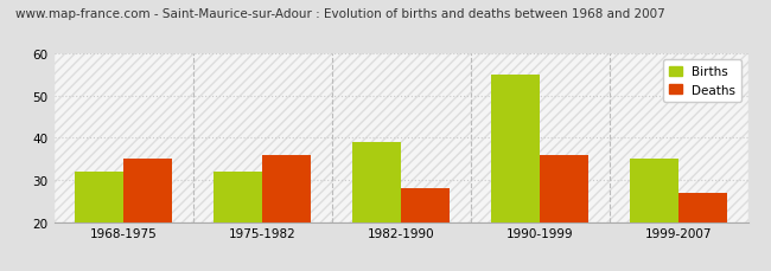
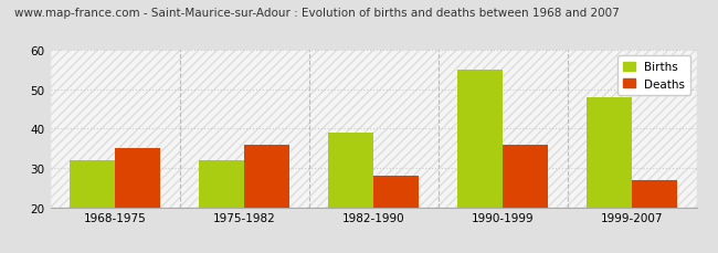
Births/1999-2007: 35 -> 48
